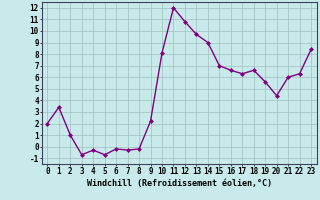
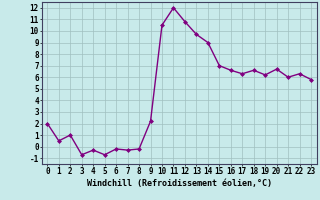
1: 3.4 -> 0.5
10: 8.1 -> 10.5
19: 5.6 -> 6.2
20: 4.4 -> 6.7
23: 8.4 -> 5.8
